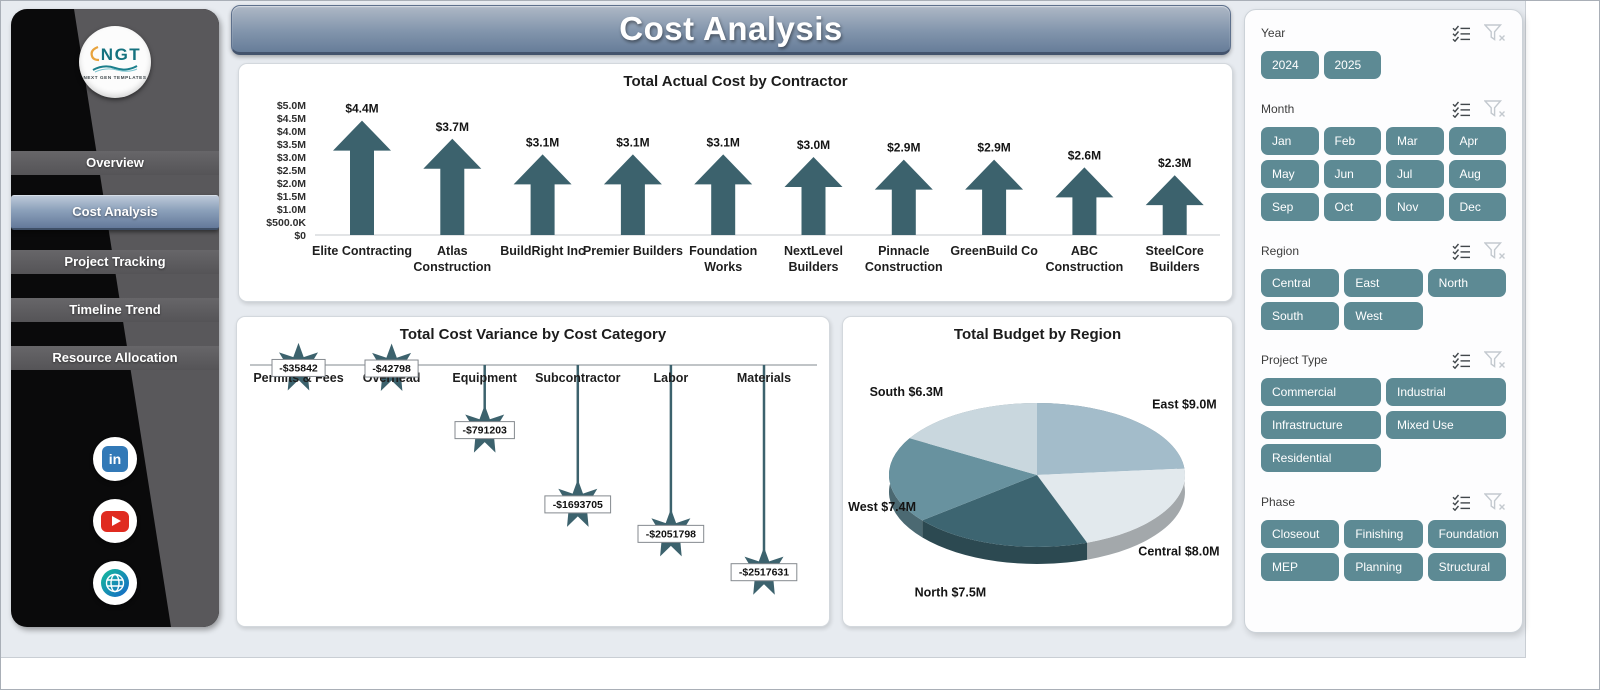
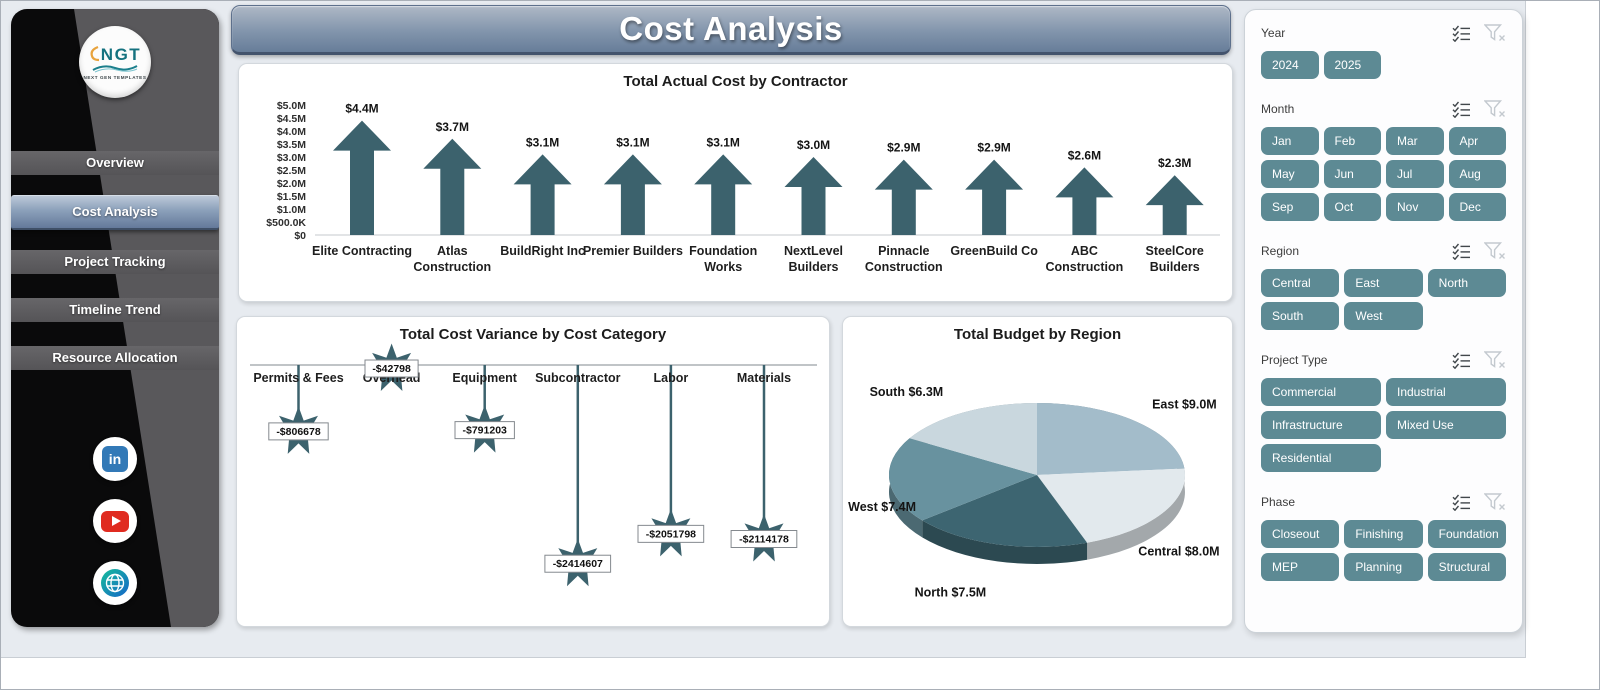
Total Cost Variance by Cost Category/Permits & Fees: -$35842 -> -$806678
Total Cost Variance by Cost Category/Subcontractor: -$1693705 -> -$2414607
Total Cost Variance by Cost Category/Materials: -$2517631 -> -$2114178
